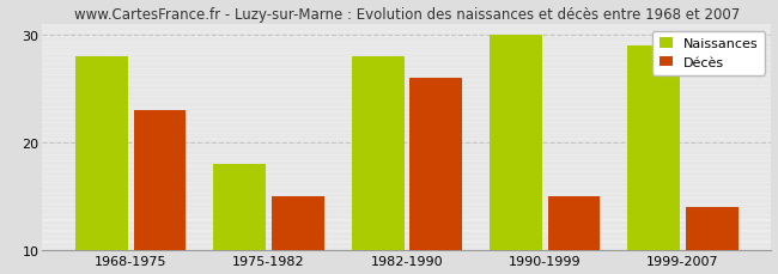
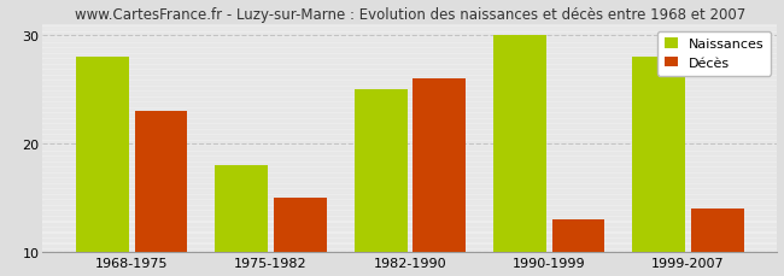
Naissances/1982-1990: 28 -> 25
Décès/1990-1999: 15 -> 13
Naissances/1999-2007: 29 -> 28
